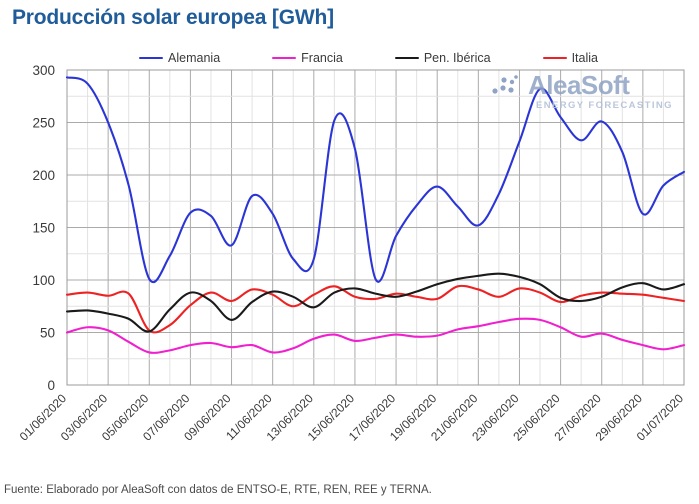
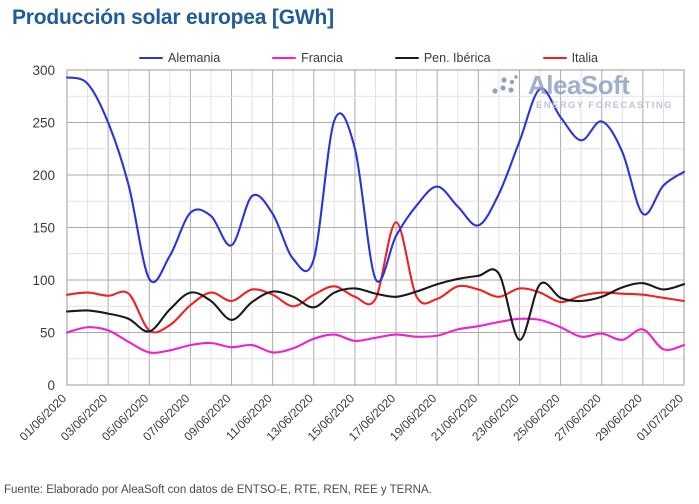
Italia/17/06/2020: 87 -> 155
Pen. Ibérica/23/06/2020: 103 -> 43
Francia/29/06/2020: 38 -> 53
